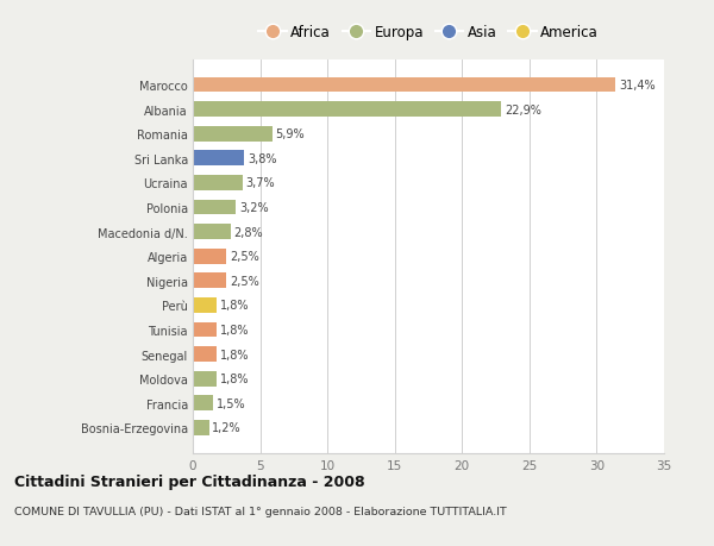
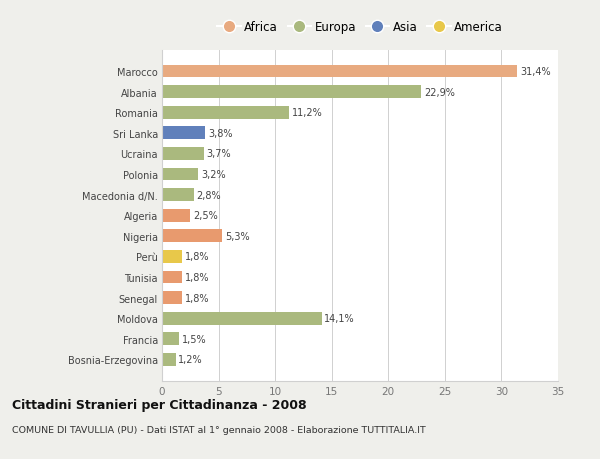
Romania: 5,9% -> 11,2%
Nigeria: 2,5% -> 5,3%
Moldova: 1,8% -> 14,1%
